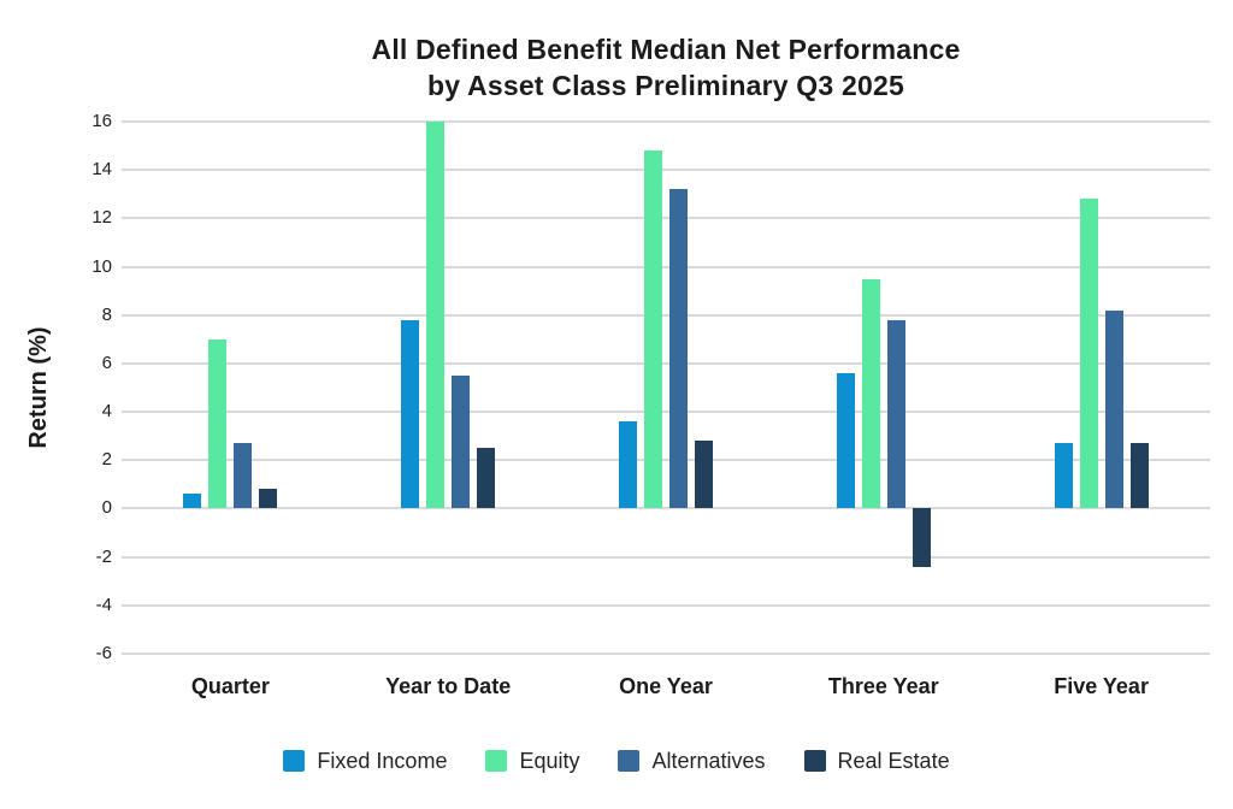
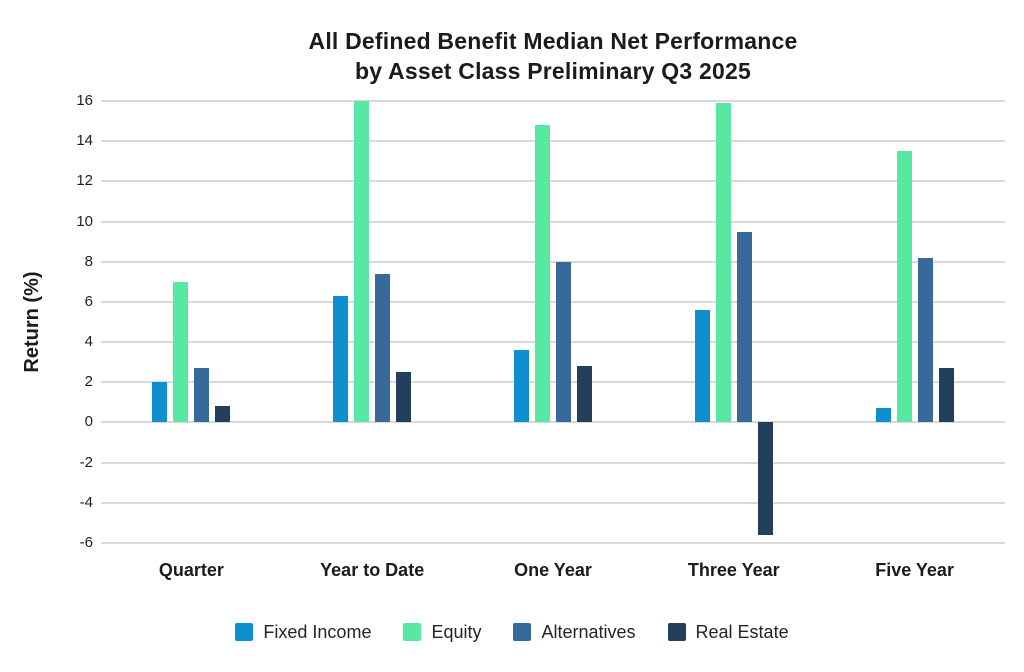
Fixed Income/Quarter: 0.6 -> 2.0
Fixed Income/Year to Date: 7.8 -> 6.3
Alternatives/Year to Date: 5.5 -> 7.4
Alternatives/One Year: 13.2 -> 8.0
Equity/Three Year: 9.5 -> 15.9
Alternatives/Three Year: 7.8 -> 9.5
Real Estate/Three Year: -2.4 -> -5.6
Fixed Income/Five Year: 2.7 -> 0.7
Equity/Five Year: 12.8 -> 13.5
